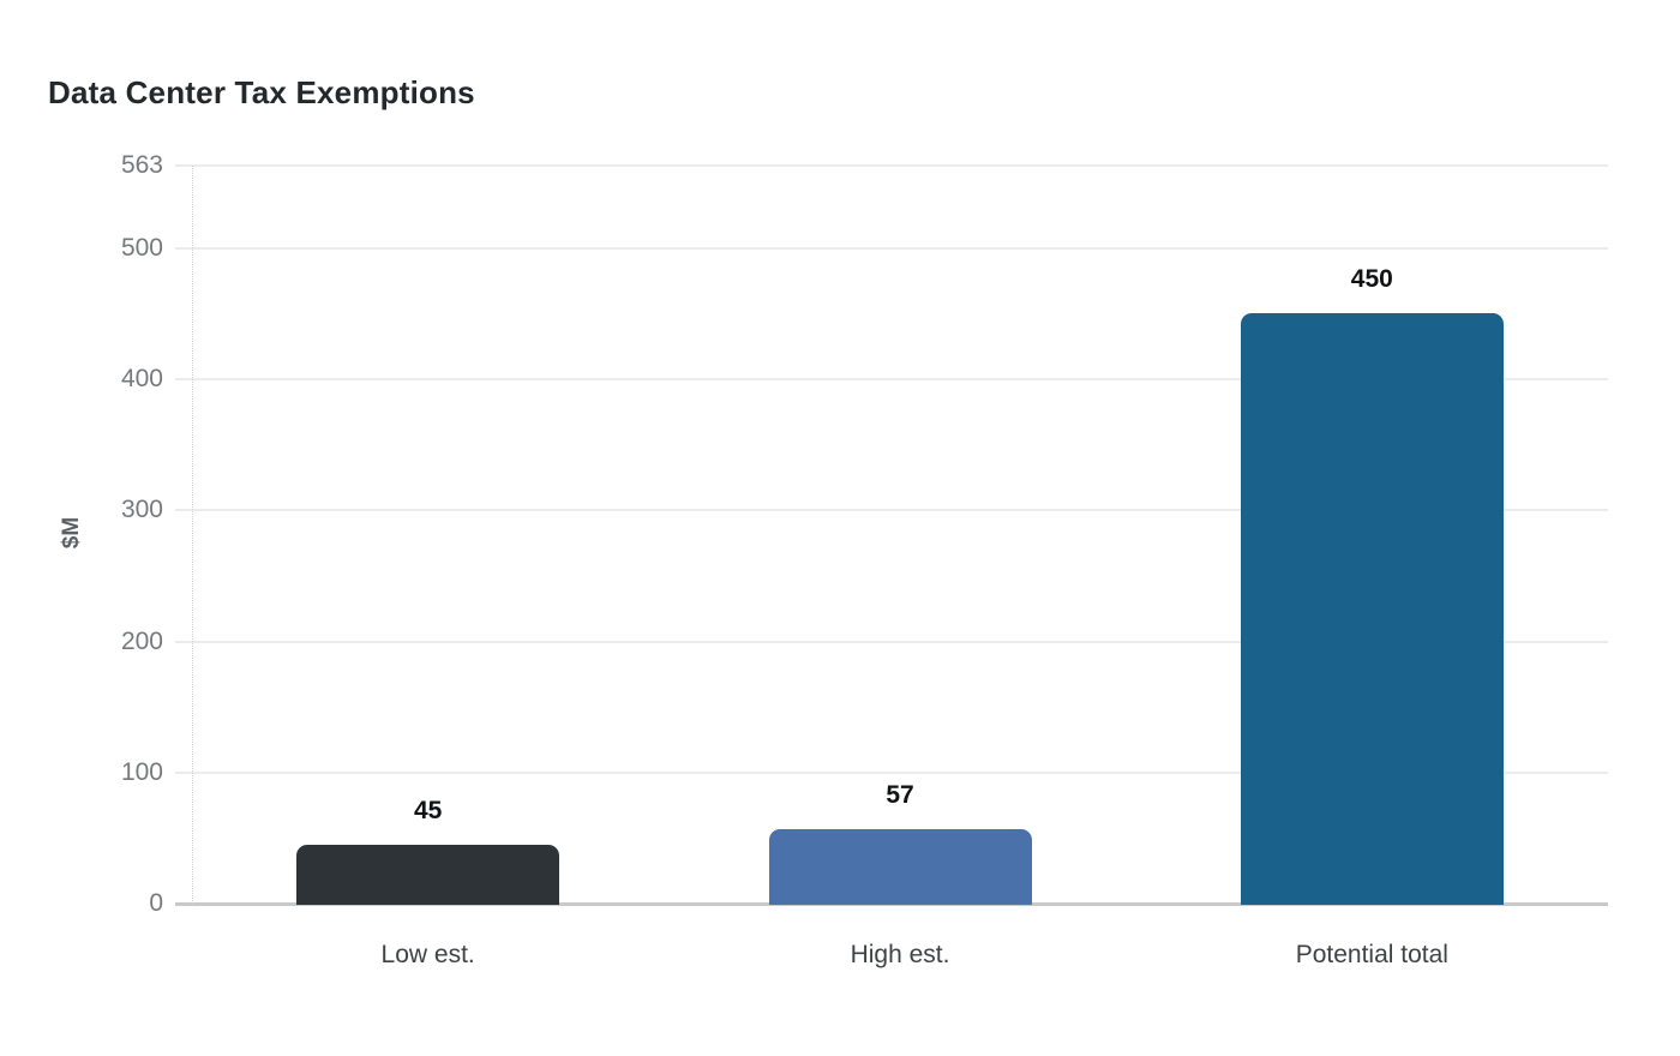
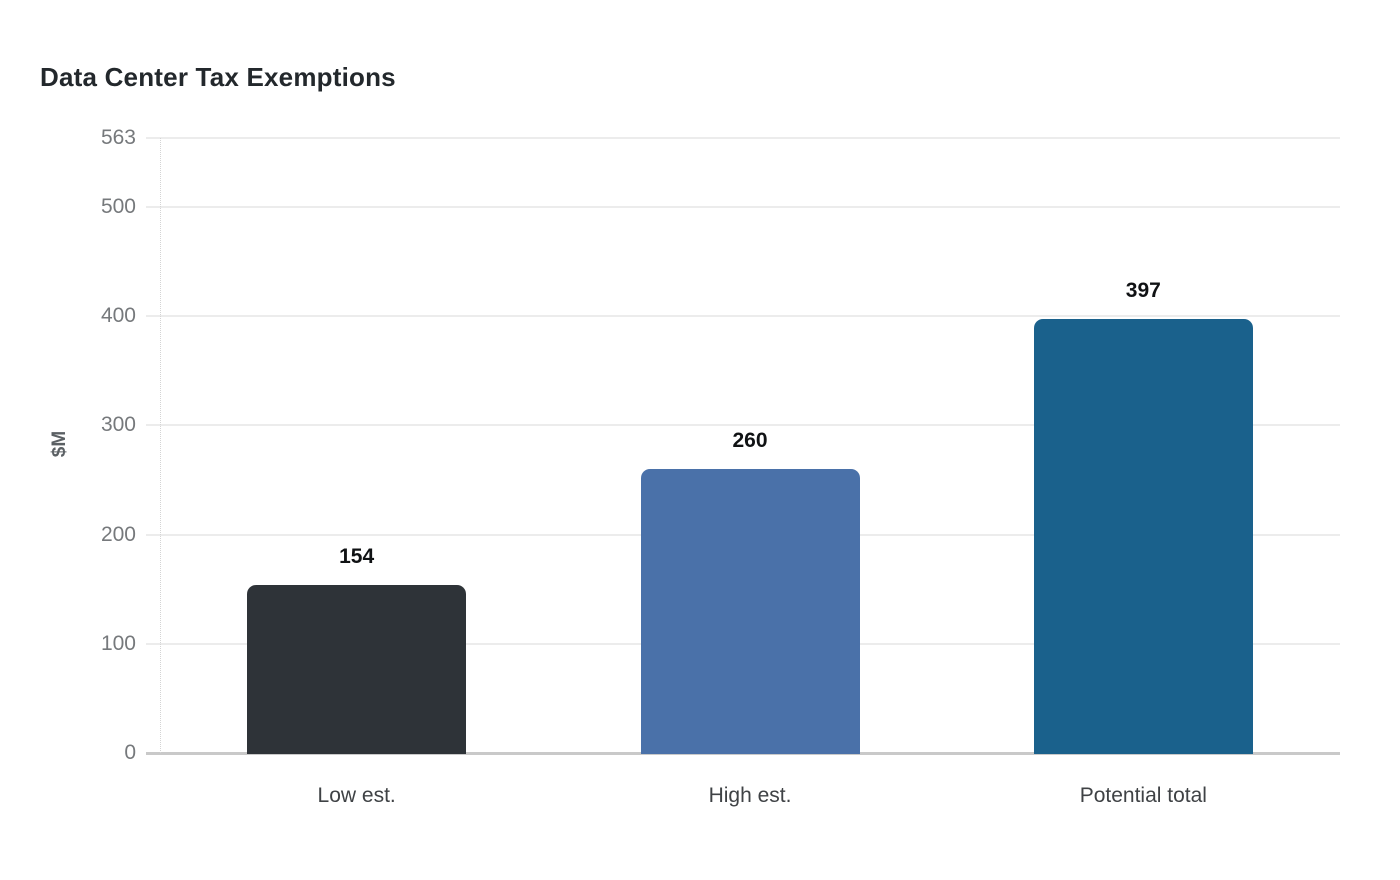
Low est.: 45 -> 154
High est.: 57 -> 260
Potential total: 450 -> 397
